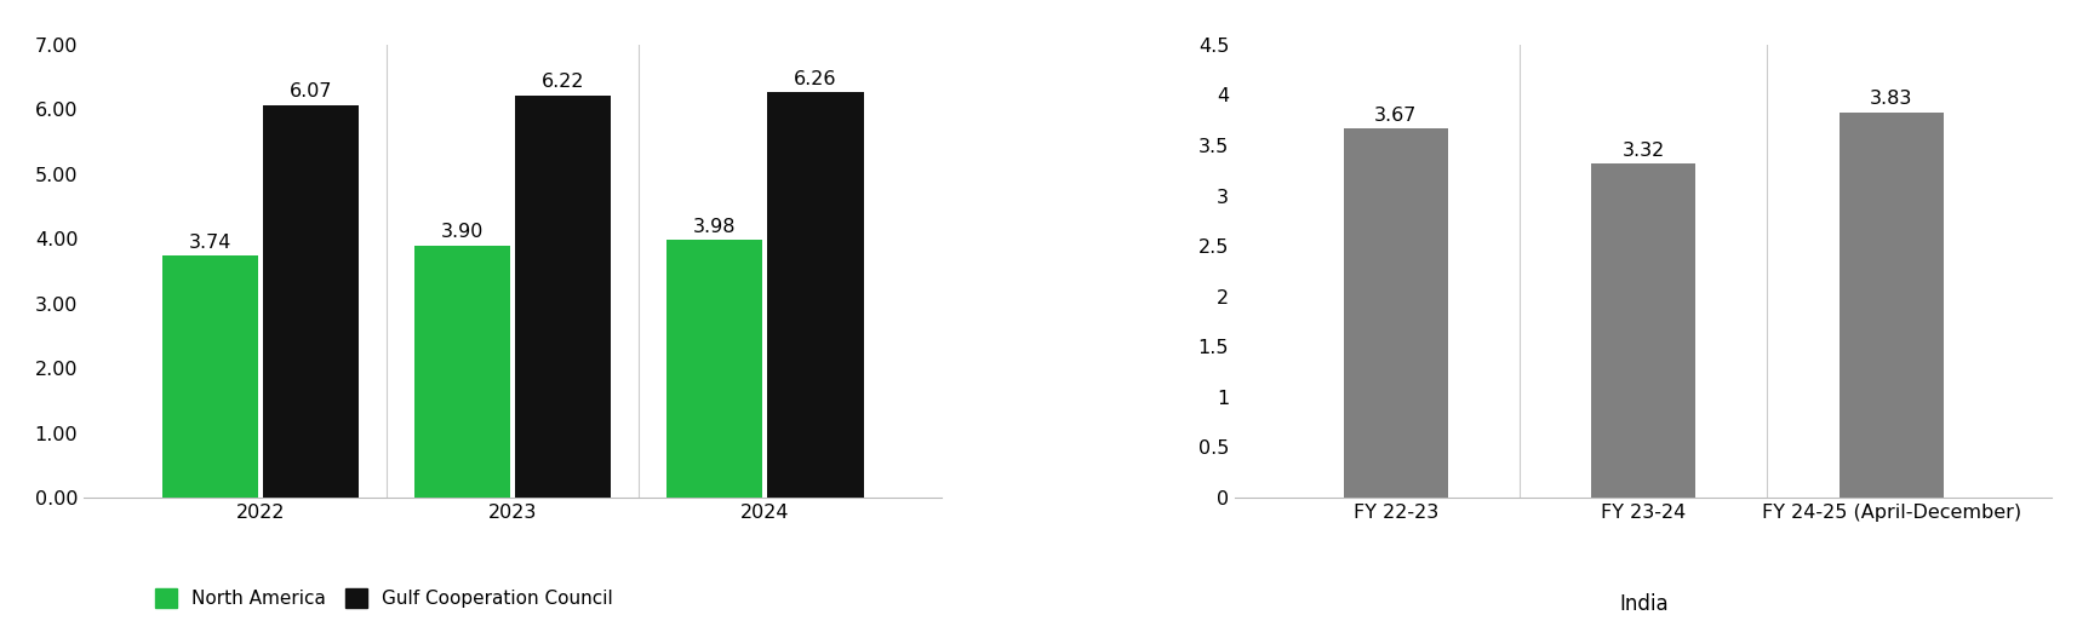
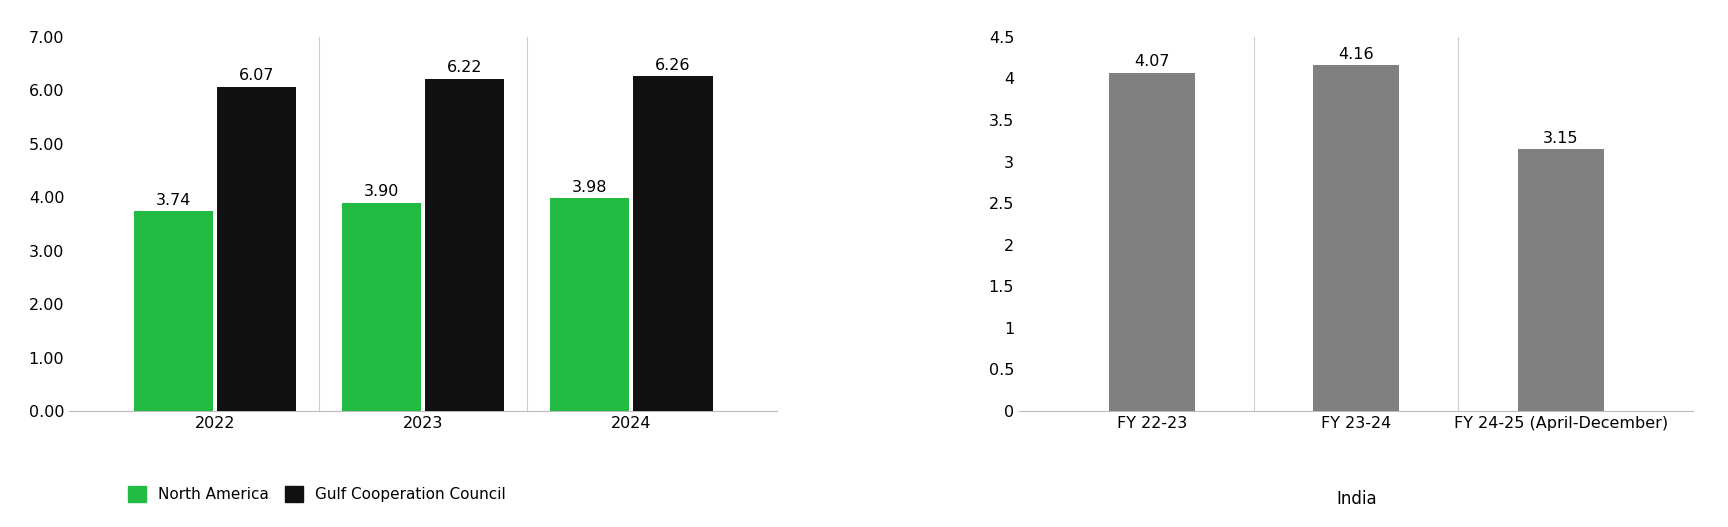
FY 22-23: 3.67 -> 4.07
FY 23-24: 3.32 -> 4.16
FY 24-25 (April-December): 3.83 -> 3.15
